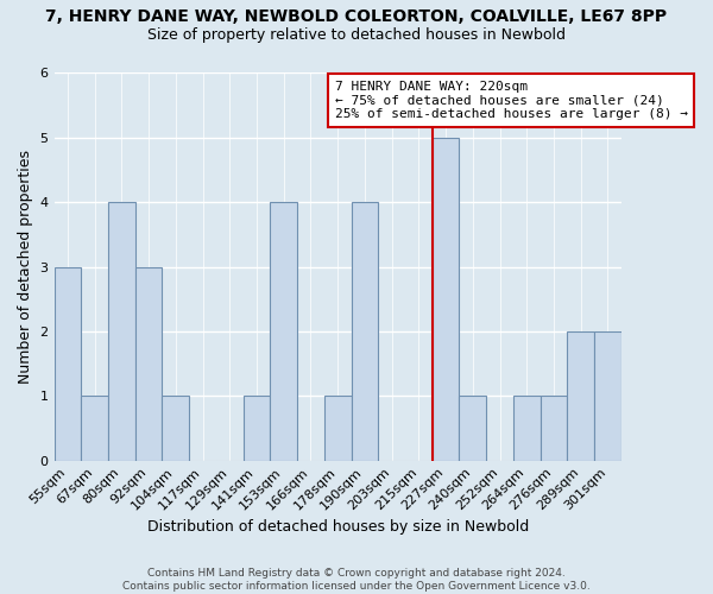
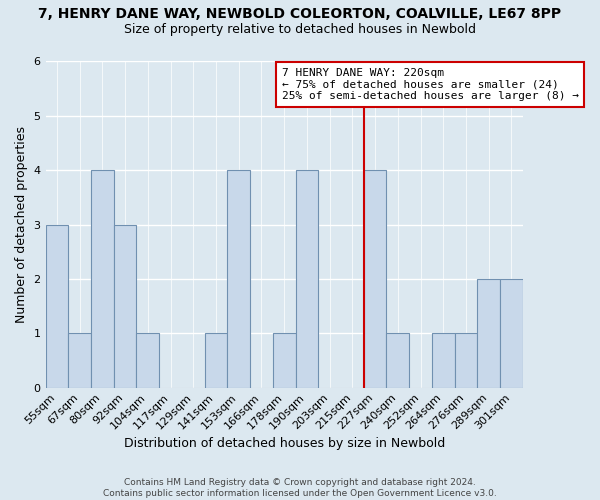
227sqm: 5 -> 4
